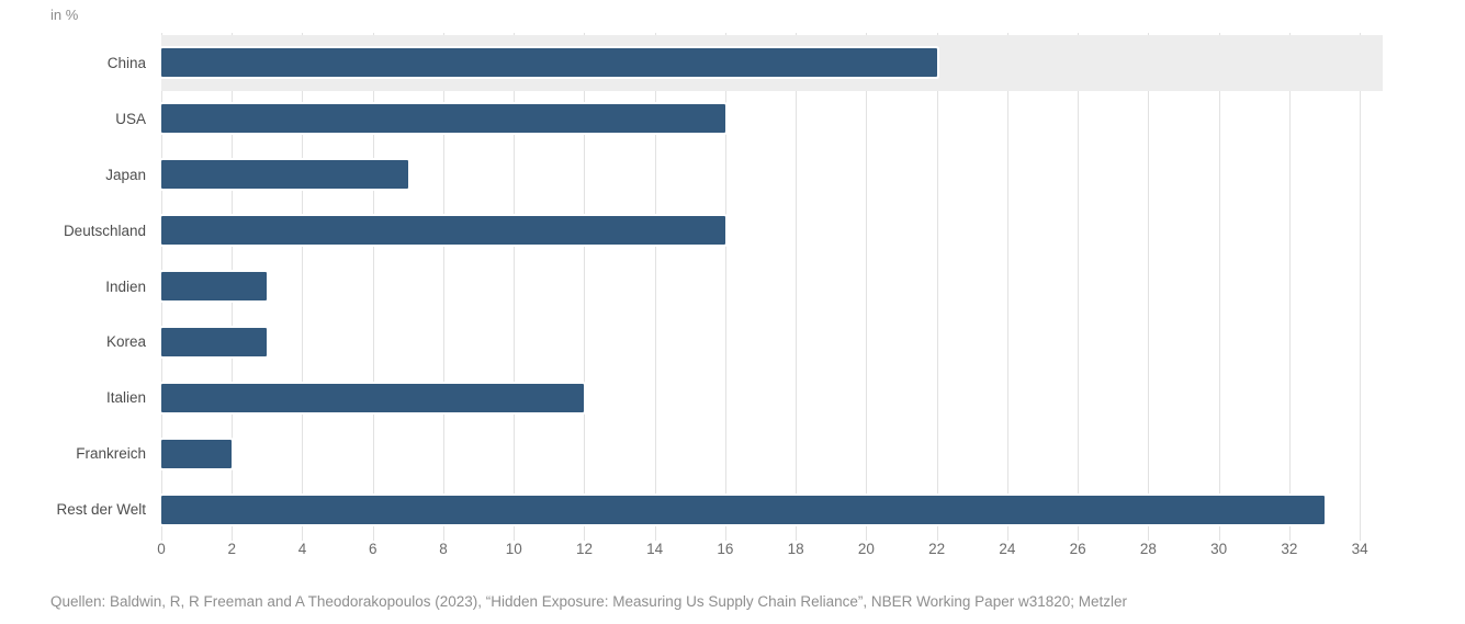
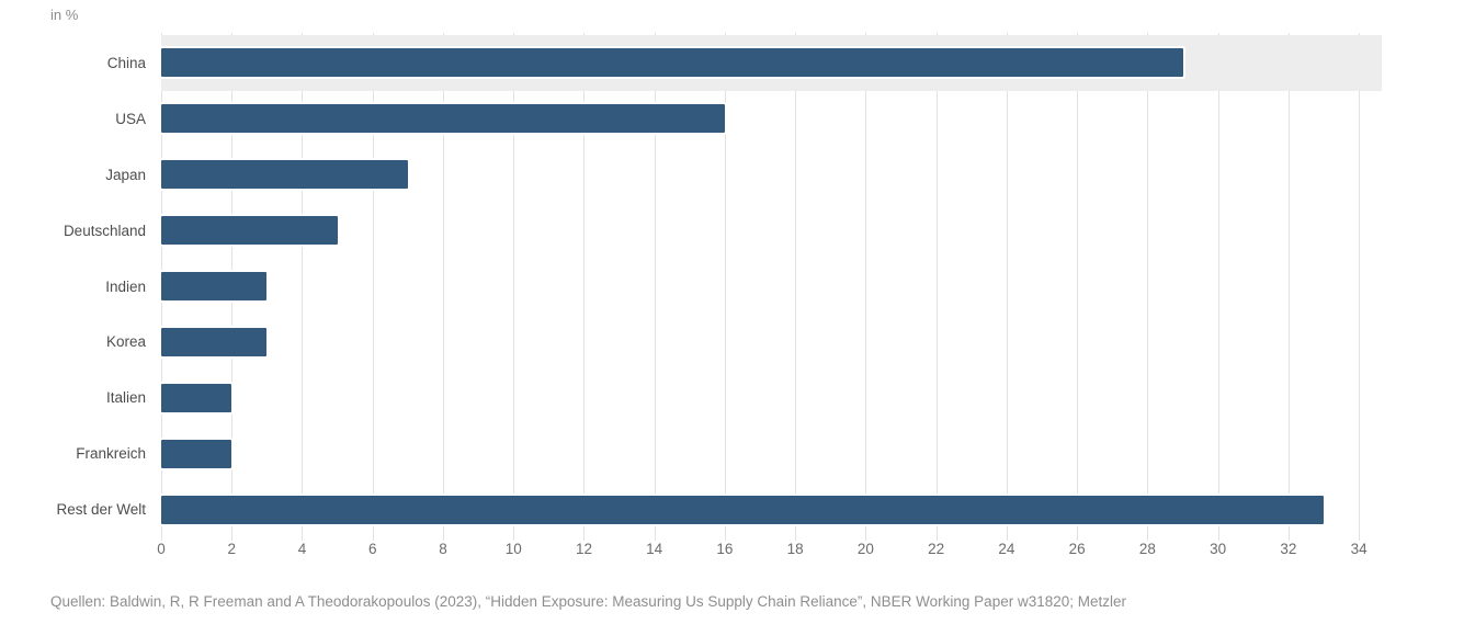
China: 22 -> 29
Deutschland: 16 -> 5
Italien: 12 -> 2
